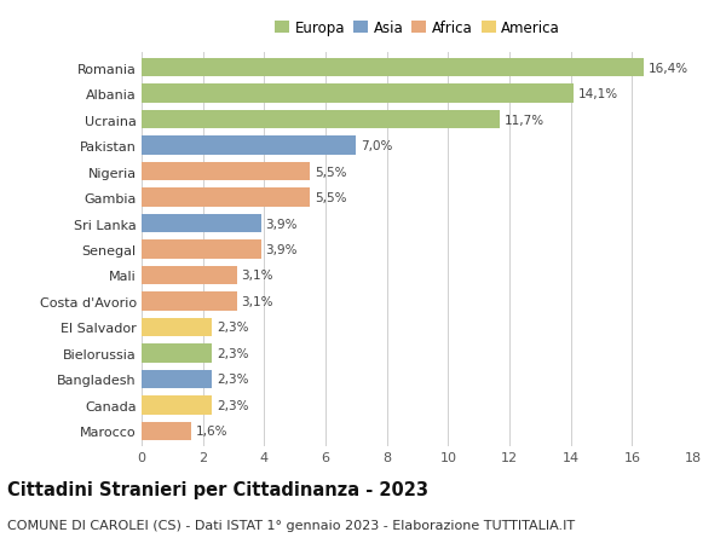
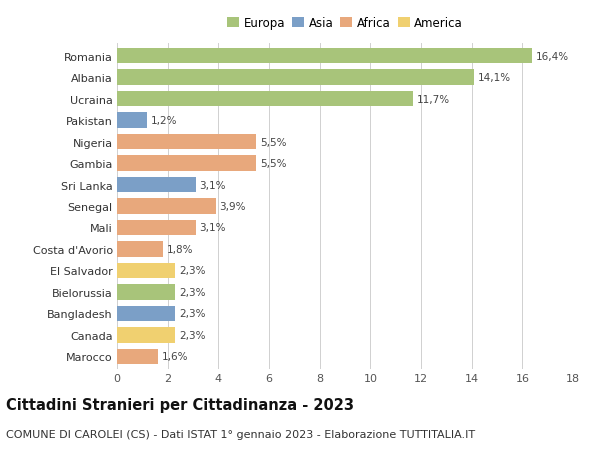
Pakistan: 7,0% -> 1,2%
Sri Lanka: 3,9% -> 3,1%
Costa d'Avorio: 3,1% -> 1,8%
